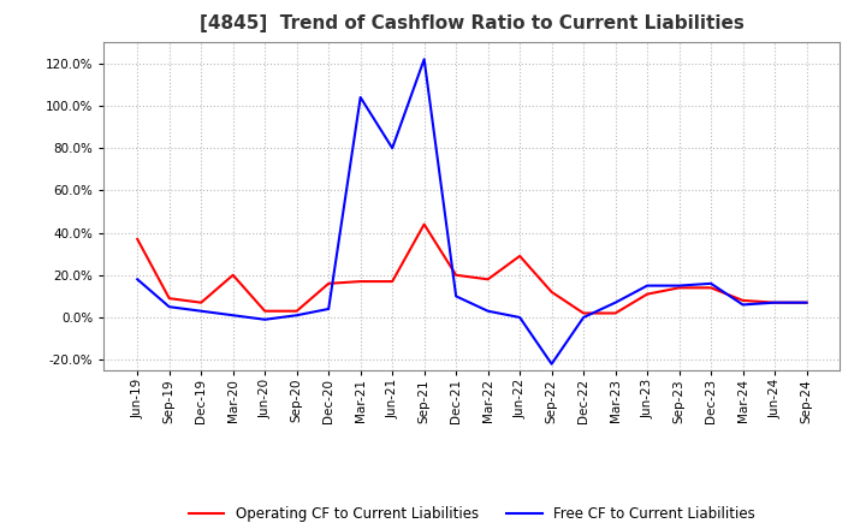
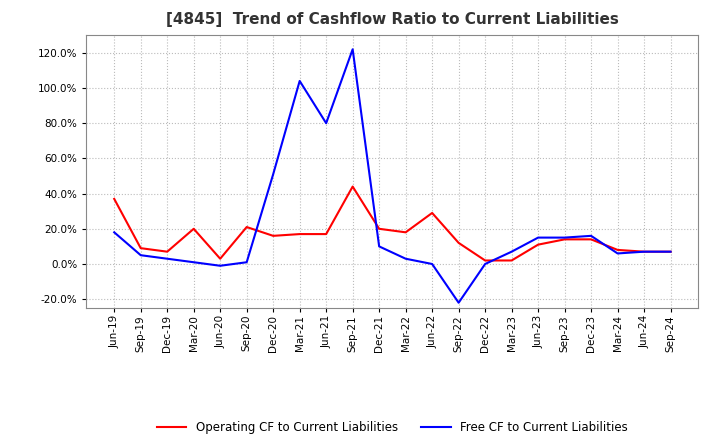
Operating CF to Current Liabilities/Sep-20: 3% -> 21%
Free CF to Current Liabilities/Dec-20: 4% -> 51%
